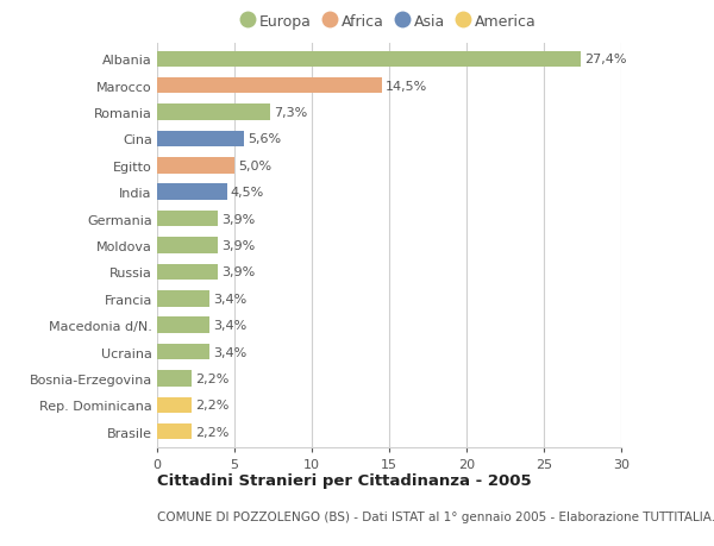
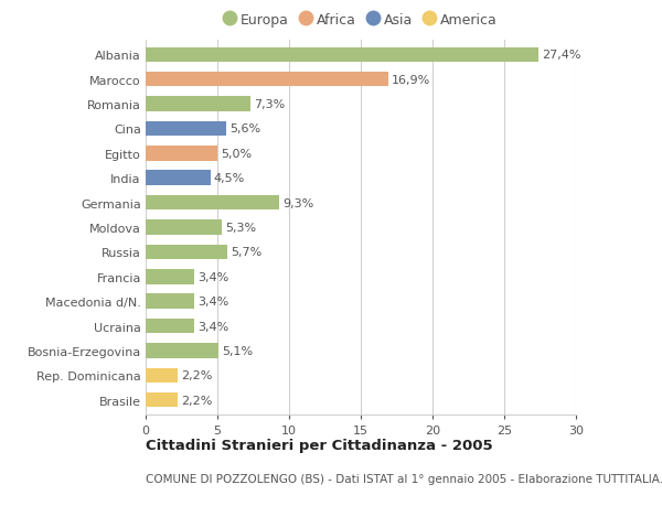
Marocco: 14,5% -> 16,9%
Germania: 3,9% -> 9,3%
Moldova: 3,9% -> 5,3%
Russia: 3,9% -> 5,7%
Bosnia-Erzegovina: 2,2% -> 5,1%
